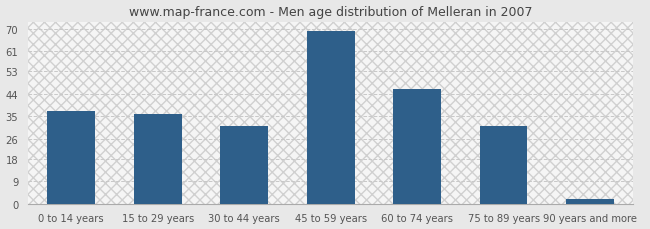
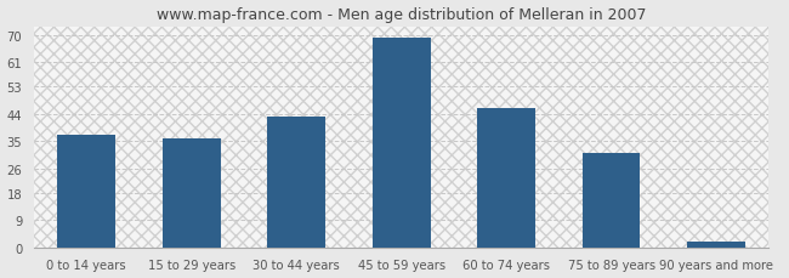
30 to 44 years: 31 -> 43
